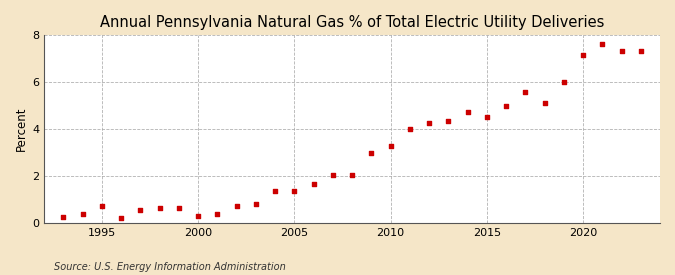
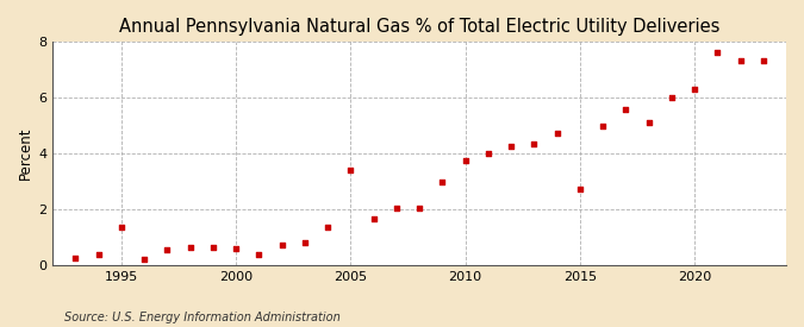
1995: 0.72 -> 1.35
2000: 0.30 -> 0.60
2005: 1.38 -> 3.40
2010: 3.30 -> 3.75
2015: 4.50 -> 2.75
2020: 7.15 -> 6.30
